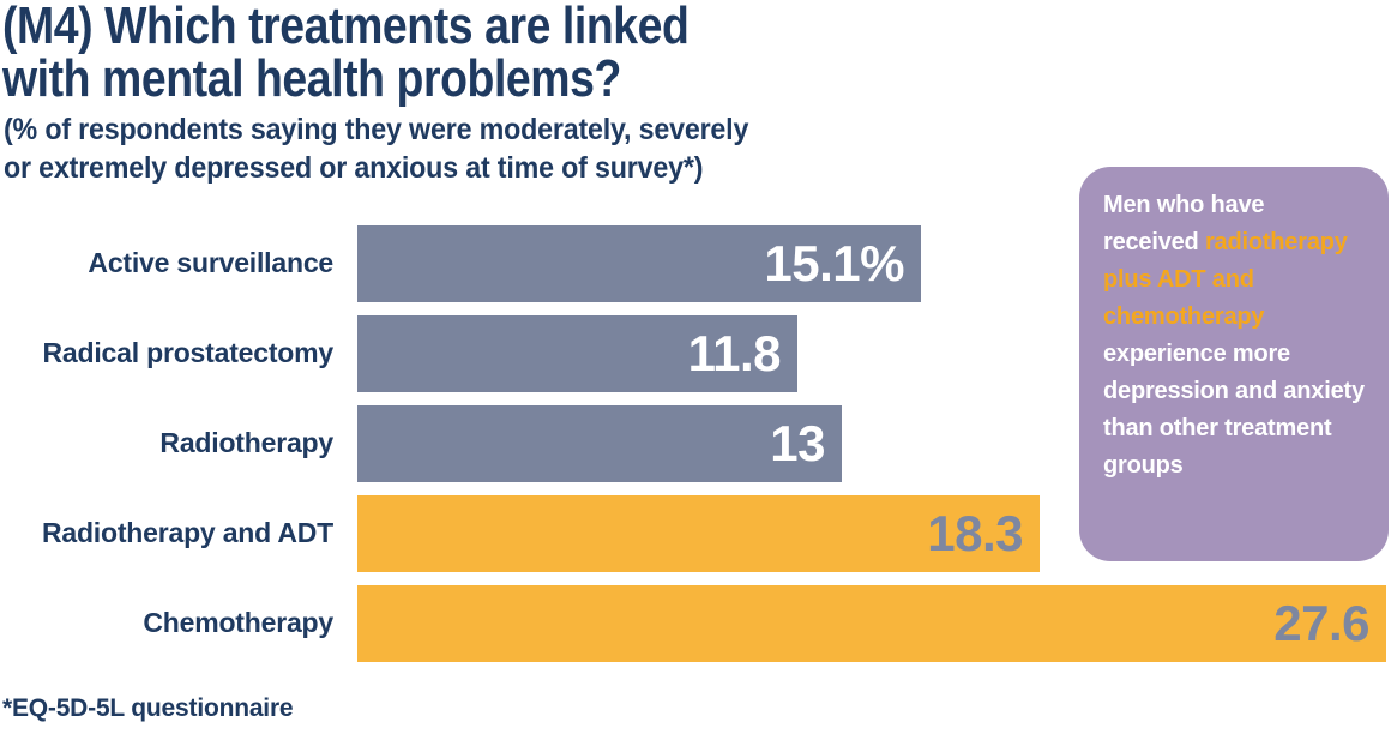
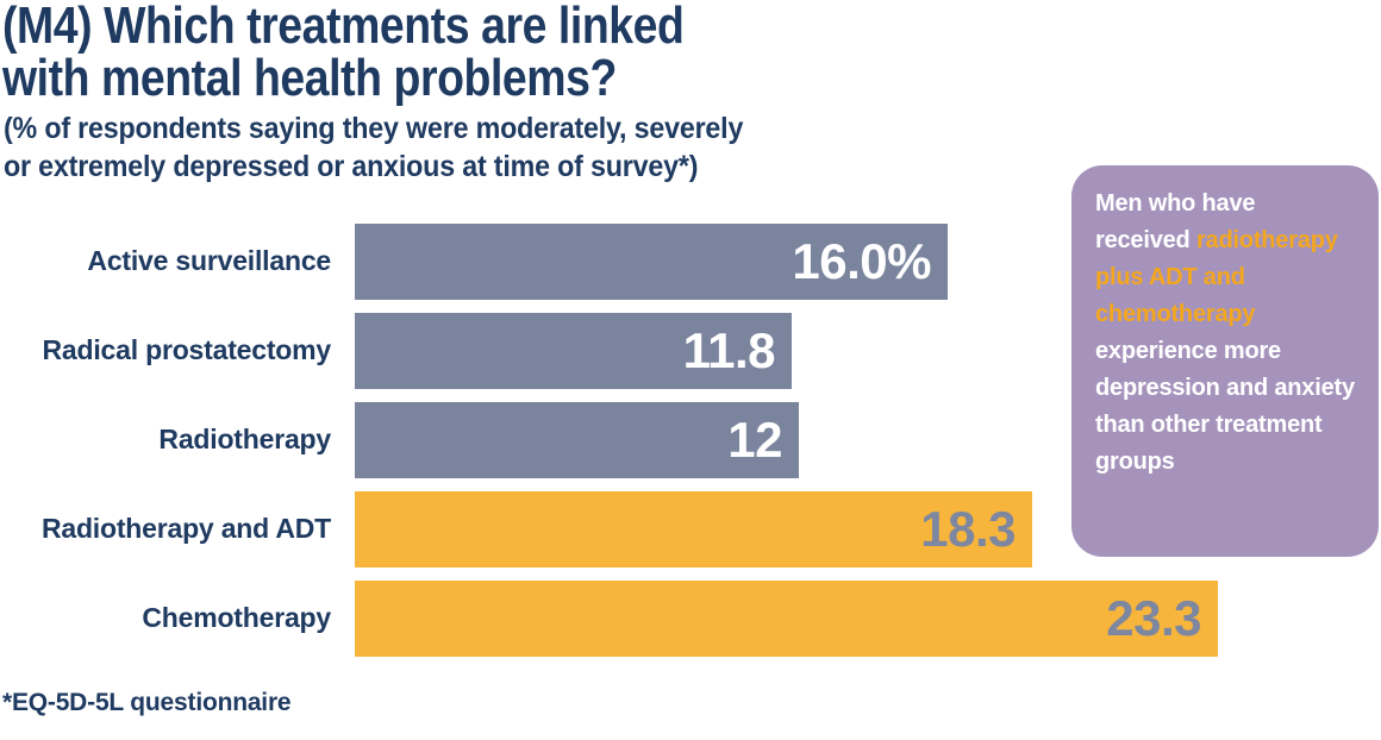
Active surveillance: 15.1% -> 16.0%
Radiotherapy: 13 -> 12
Chemotherapy: 27.6 -> 23.3
